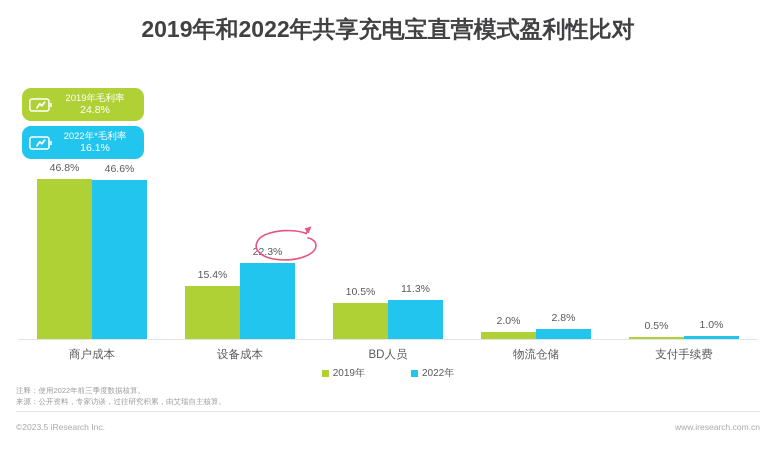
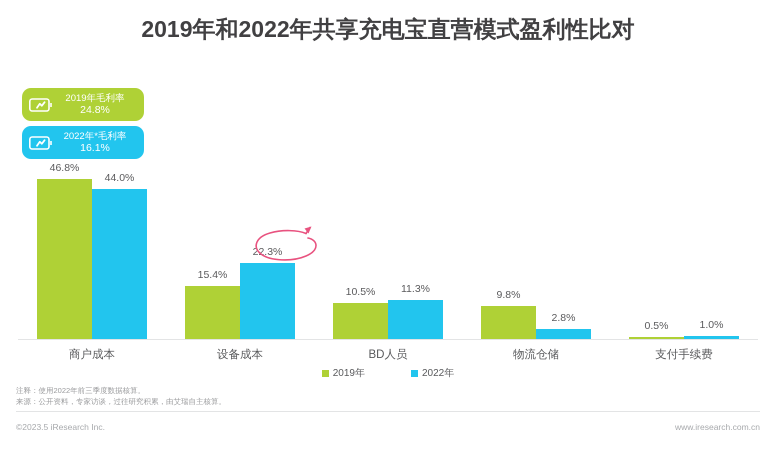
2022年/商户成本: 46.6% -> 44.0%
2019年/物流仓储: 2.0% -> 9.8%
